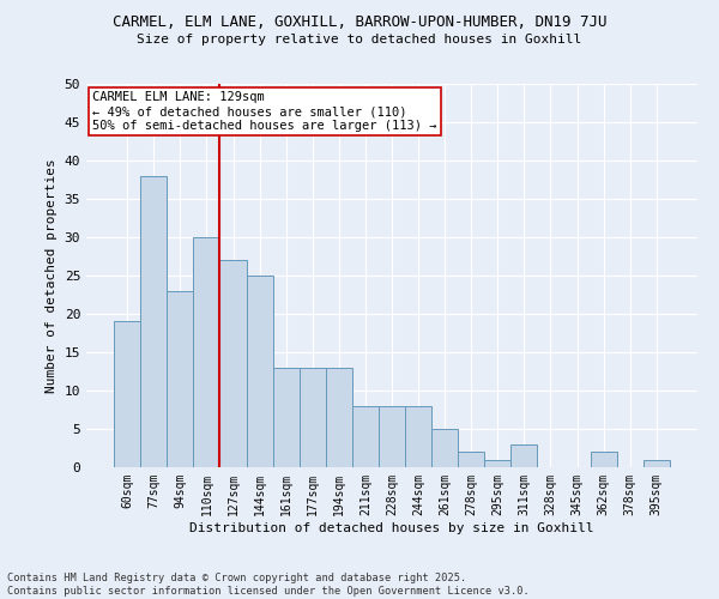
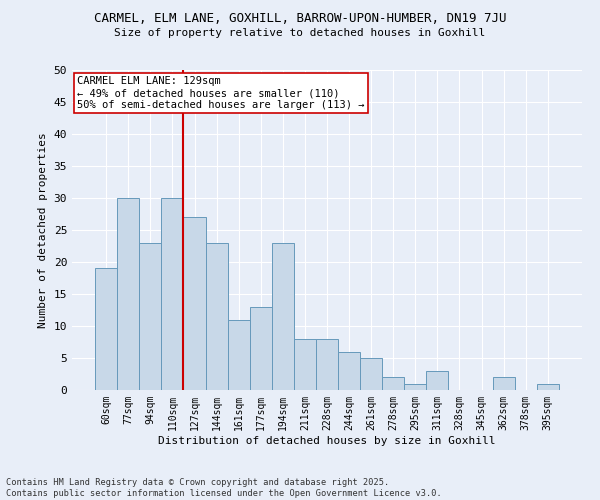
77sqm: 38 -> 30
144sqm: 25 -> 23
161sqm: 13 -> 11
194sqm: 13 -> 23
244sqm: 8 -> 6
